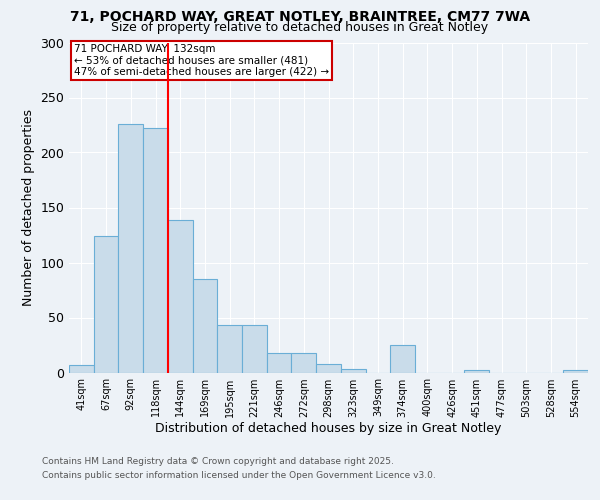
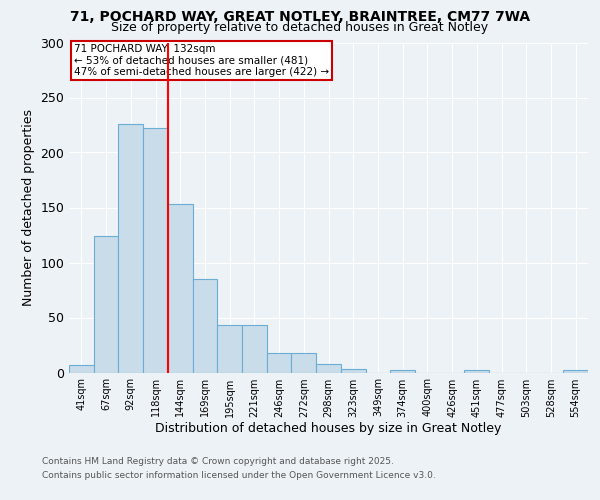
144sqm: 139 -> 153
374sqm: 25 -> 2
